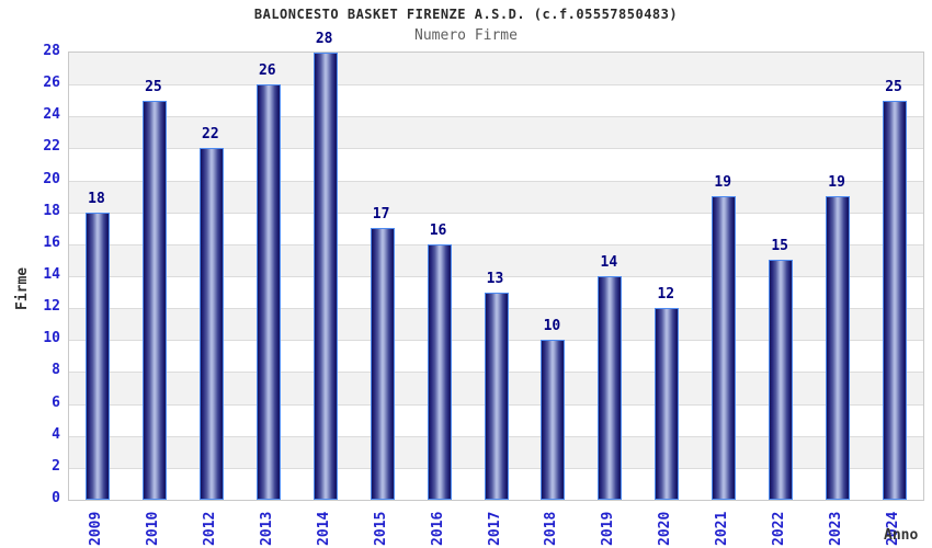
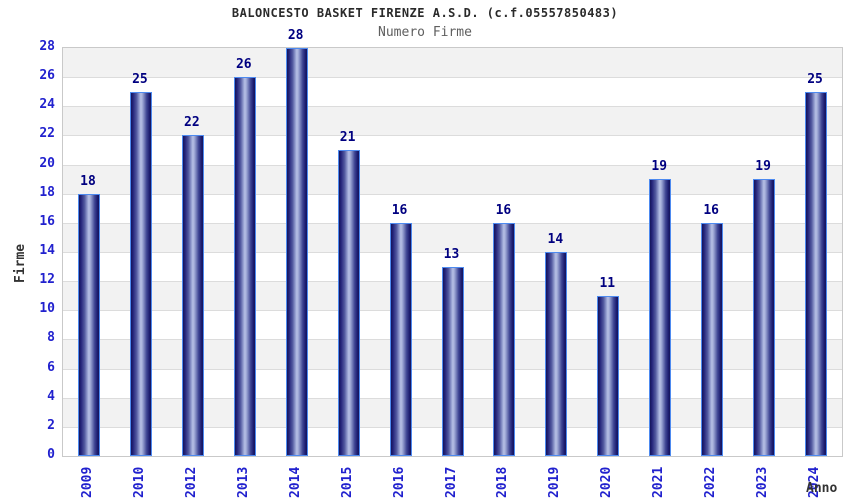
2015: 17 -> 21
2018: 10 -> 16
2020: 12 -> 11
2022: 15 -> 16
